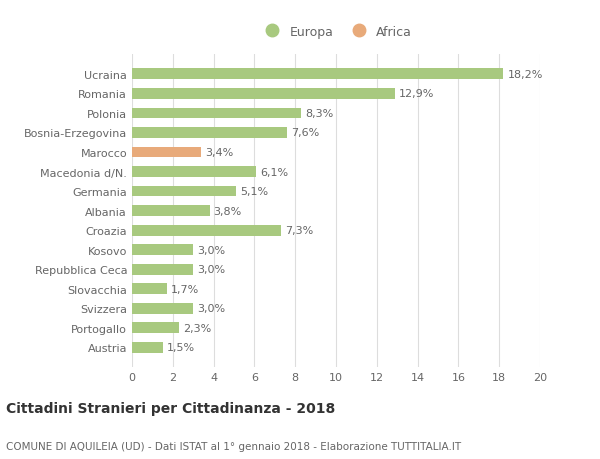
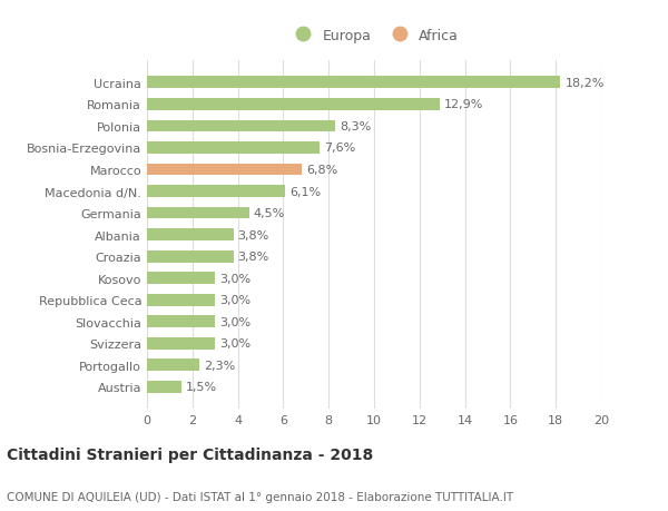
Marocco: 3,4% -> 6,8%
Germania: 5,1% -> 4,5%
Croazia: 7,3% -> 3,8%
Slovacchia: 1,7% -> 3,0%
